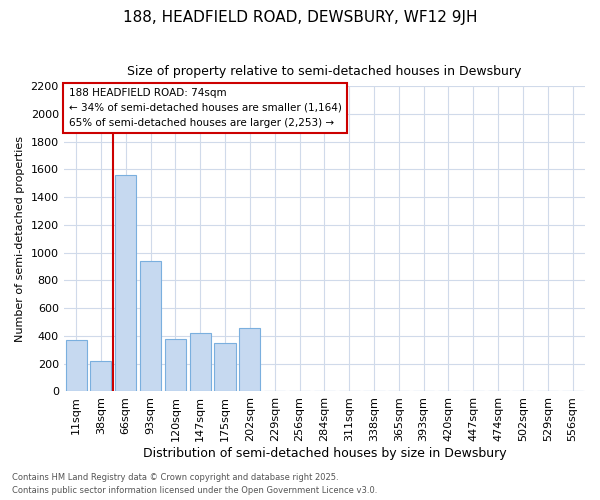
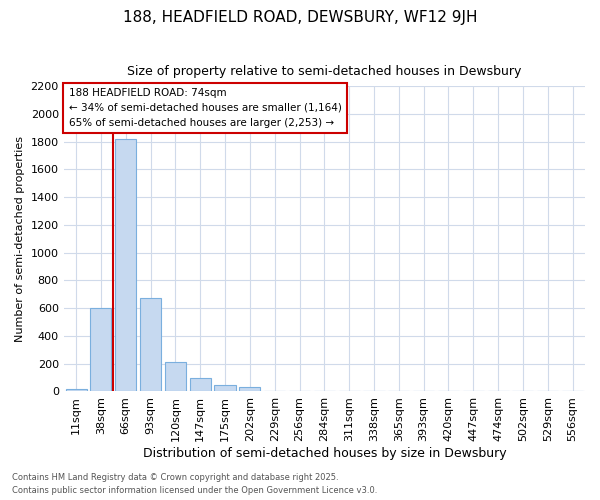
11sqm: 370 -> 20
38sqm: 220 -> 600
66sqm: 1560 -> 1820
93sqm: 940 -> 670
120sqm: 380 -> 210
147sqm: 420 -> 100
175sqm: 350 -> 40
202sqm: 460 -> 40
